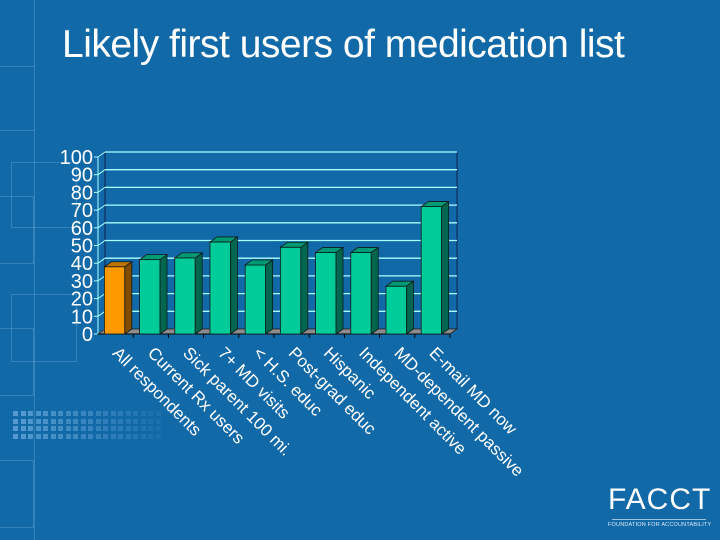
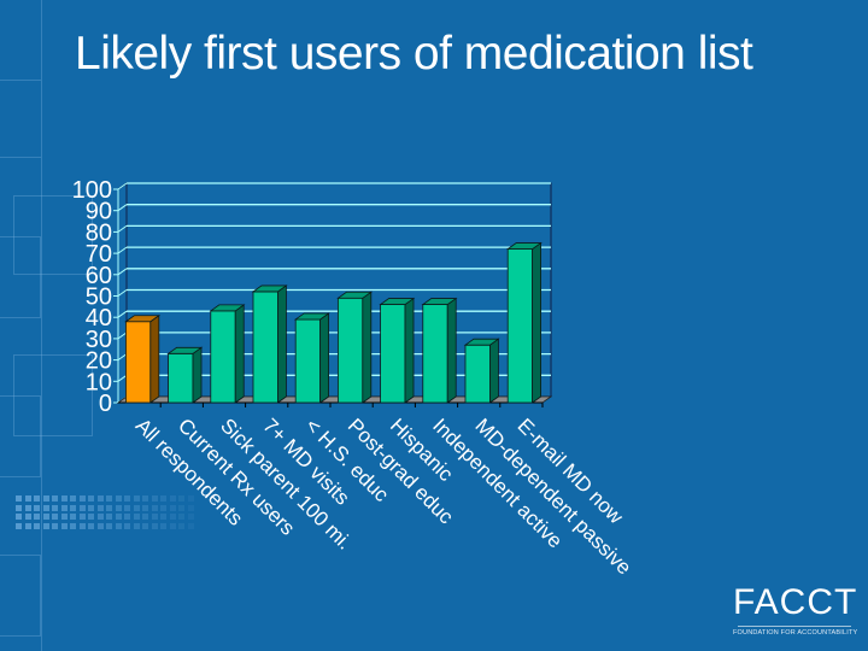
Current Rx users: 42 -> 23
